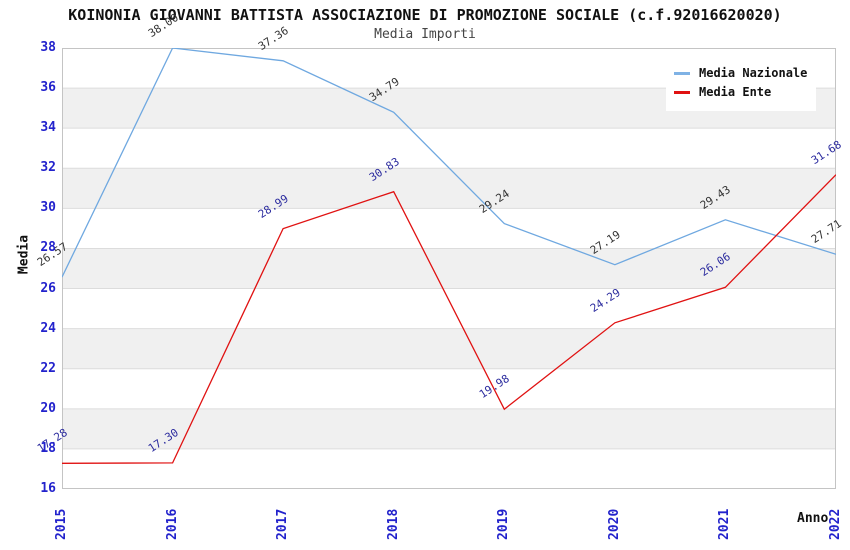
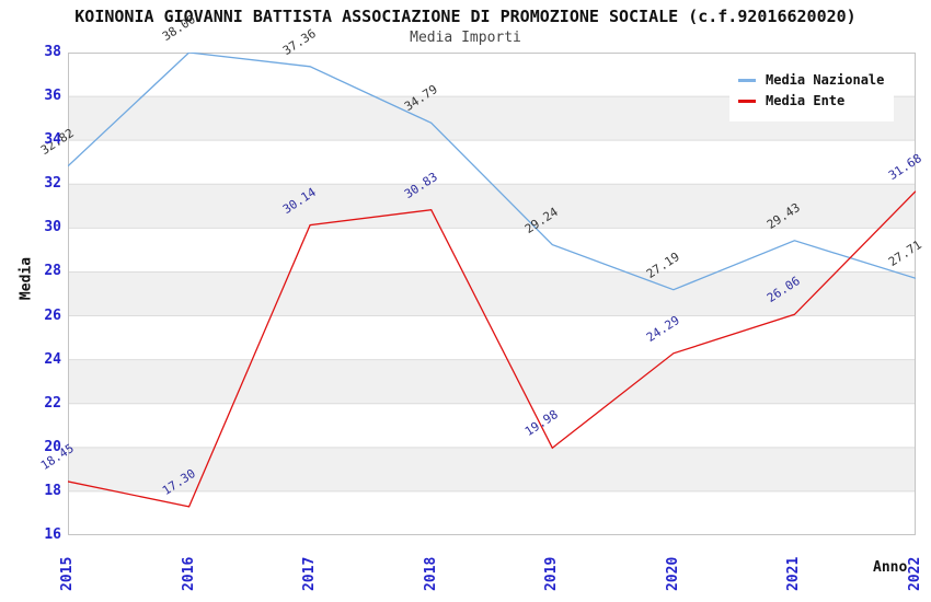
Media Nazionale/2015: 26.57 -> 32.82
Media Ente/2015: 17.28 -> 18.45
Media Ente/2017: 28.99 -> 30.14
